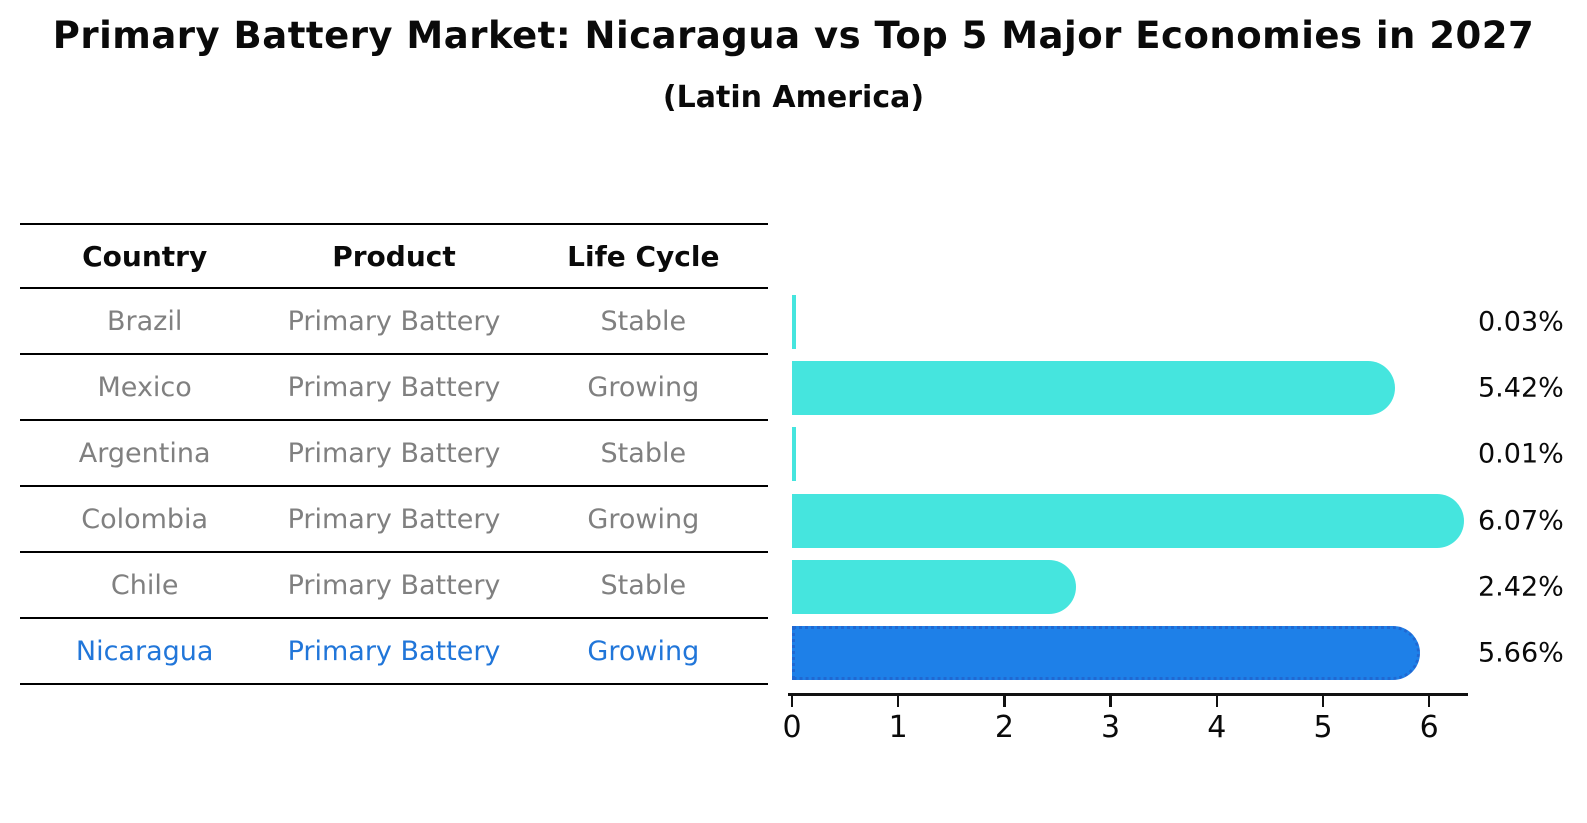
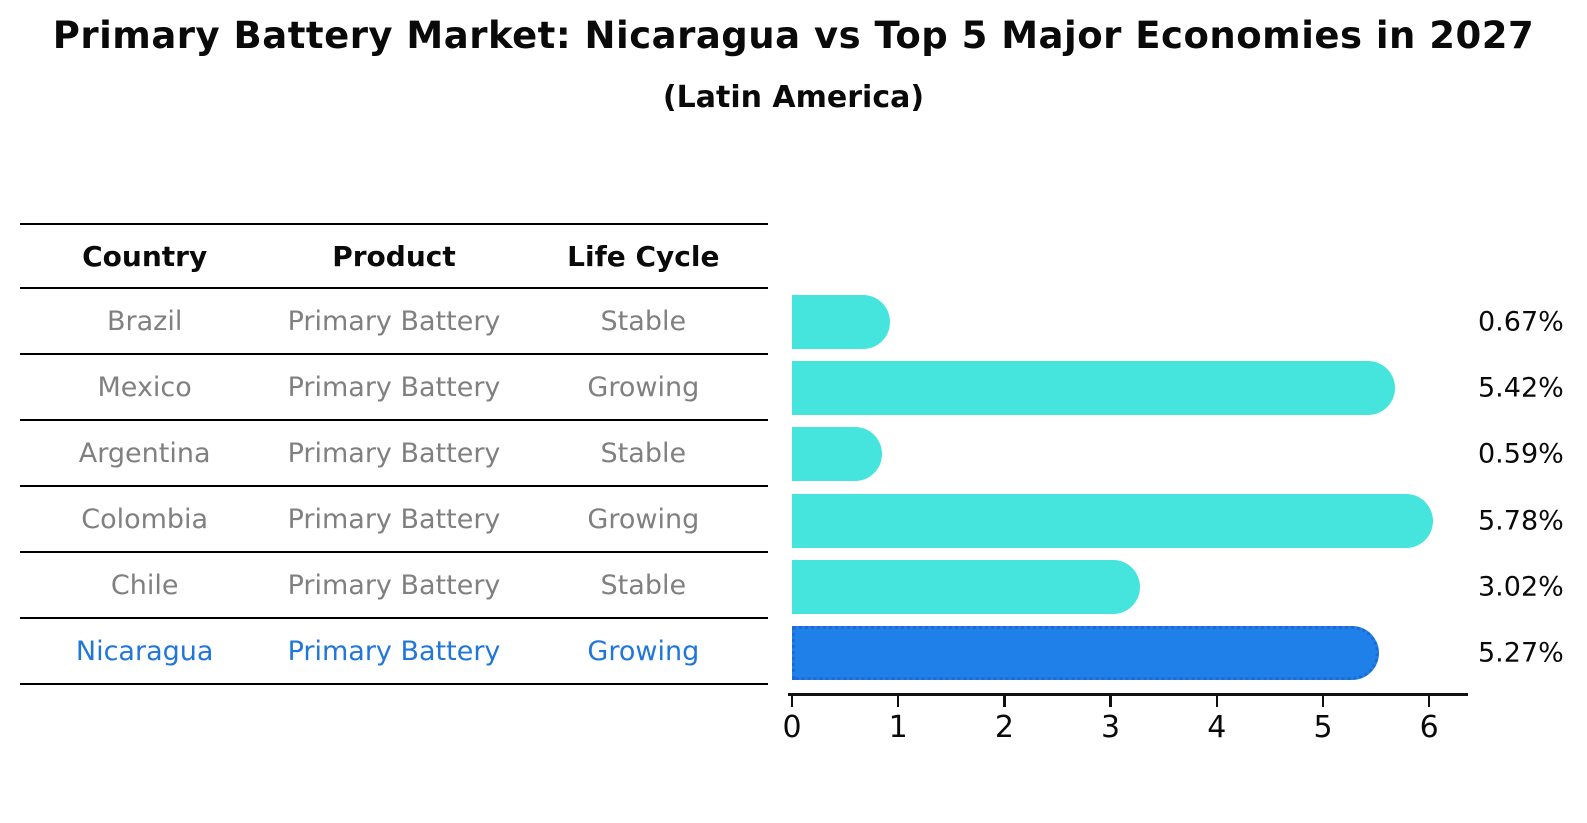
Brazil: 0.03% -> 0.67%
Argentina: 0.01% -> 0.59%
Colombia: 6.07% -> 5.78%
Chile: 2.42% -> 3.02%
Nicaragua: 5.66% -> 5.27%
